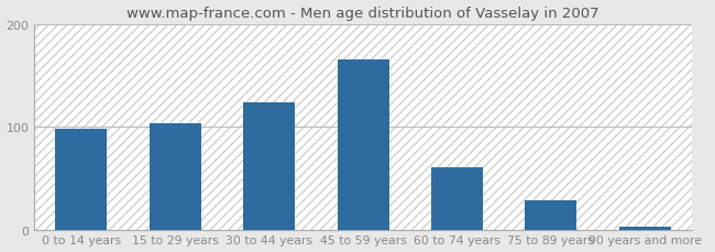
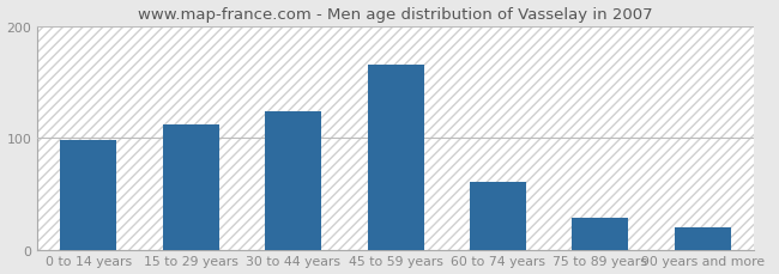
15 to 29 years: 103 -> 112
90 years and more: 3 -> 20
